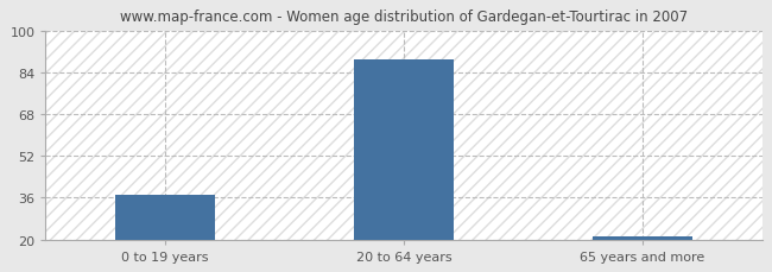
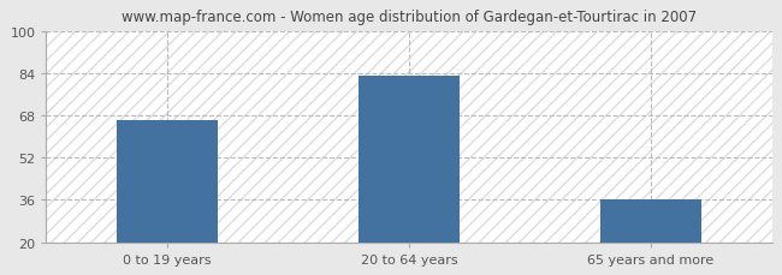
0 to 19 years: 37 -> 66
20 to 64 years: 89 -> 83
65 years and more: 21 -> 36
